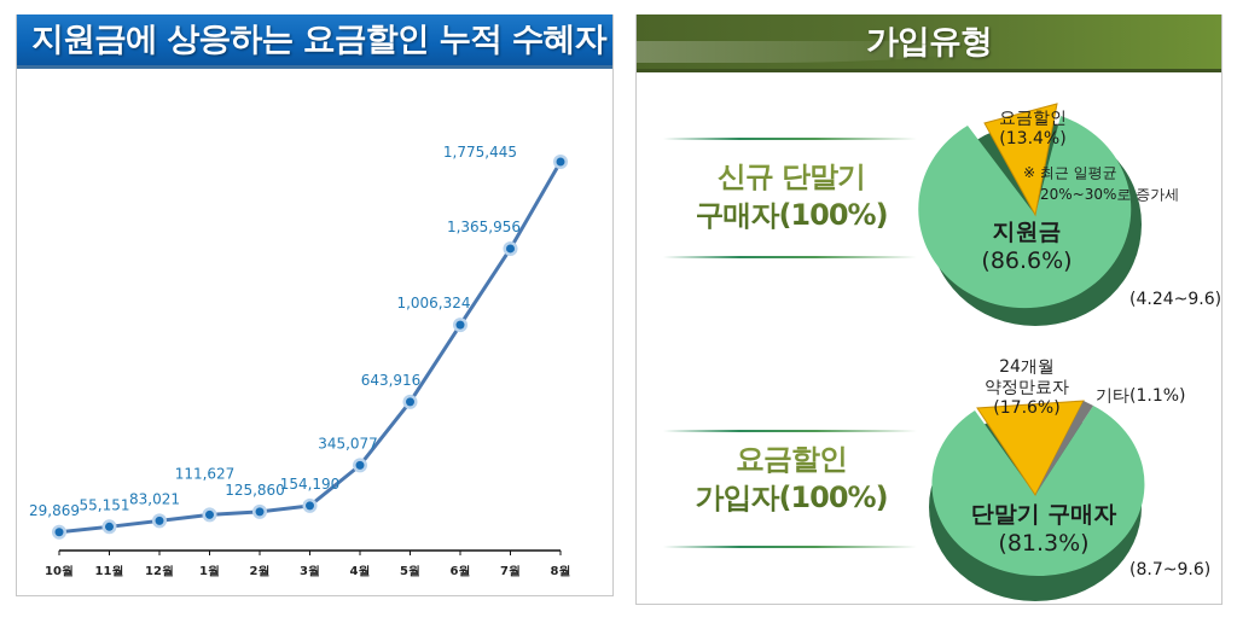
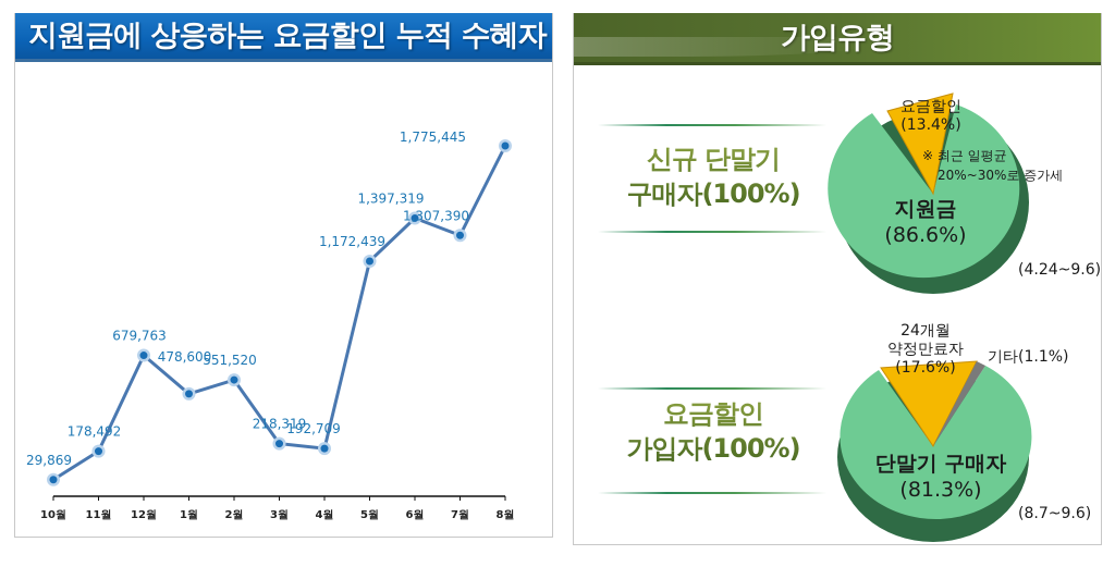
지원금에 상응하는 요금할인 누적 수혜자/11월: 55,151 -> 178,492
지원금에 상응하는 요금할인 누적 수혜자/12월: 83,021 -> 679,763
지원금에 상응하는 요금할인 누적 수혜자/1월: 111,627 -> 478,600
지원금에 상응하는 요금할인 누적 수혜자/2월: 125,860 -> 551,520
지원금에 상응하는 요금할인 누적 수혜자/3월: 154,190 -> 218,319
지원금에 상응하는 요금할인 누적 수혜자/4월: 345,077 -> 192,709
지원금에 상응하는 요금할인 누적 수혜자/5월: 643,916 -> 1,172,439
지원금에 상응하는 요금할인 누적 수혜자/6월: 1,006,324 -> 1,397,319
지원금에 상응하는 요금할인 누적 수혜자/7월: 1,365,956 -> 1,307,390
